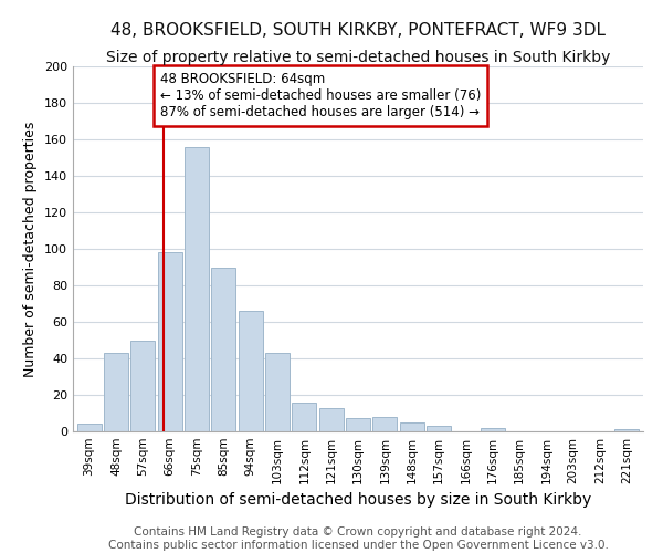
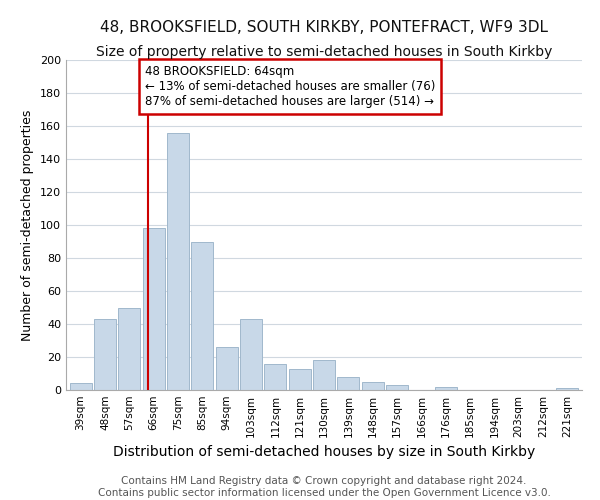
94sqm: 66 -> 26
130sqm: 7 -> 18
